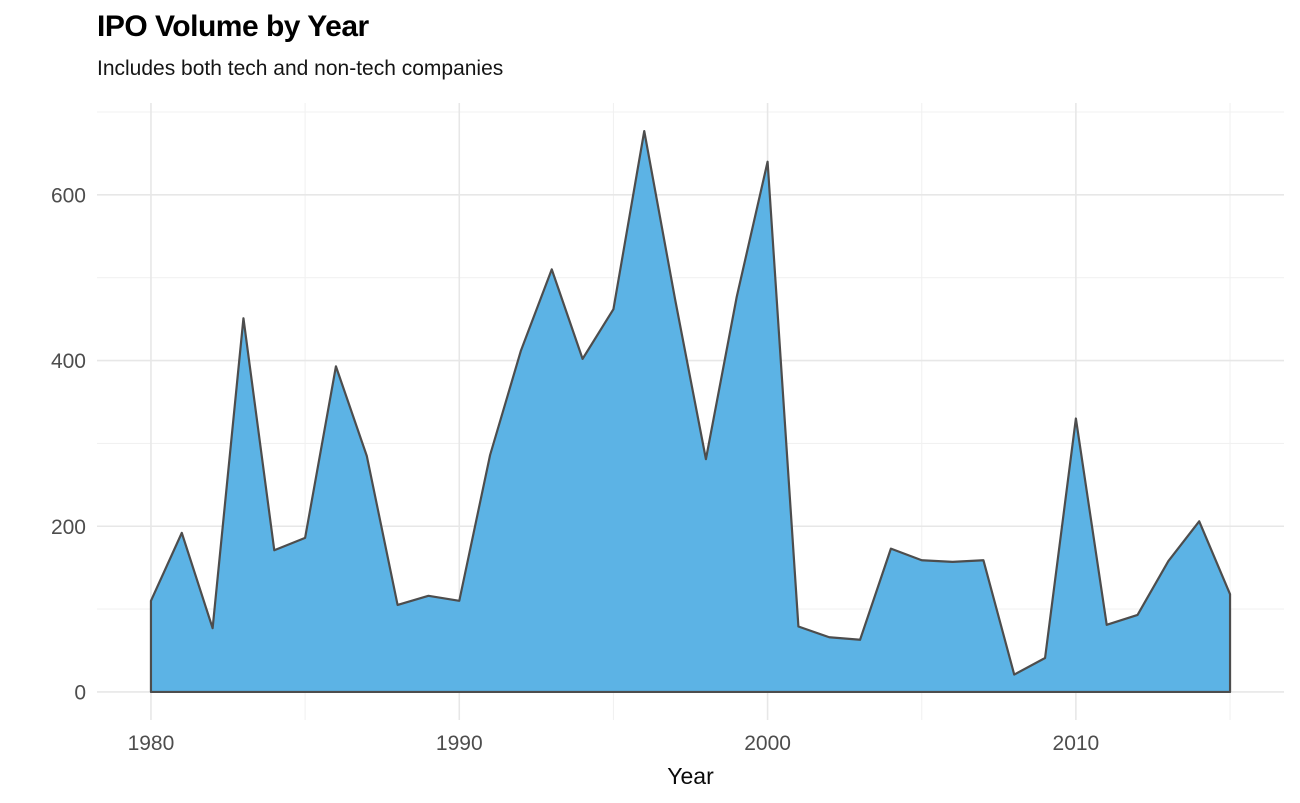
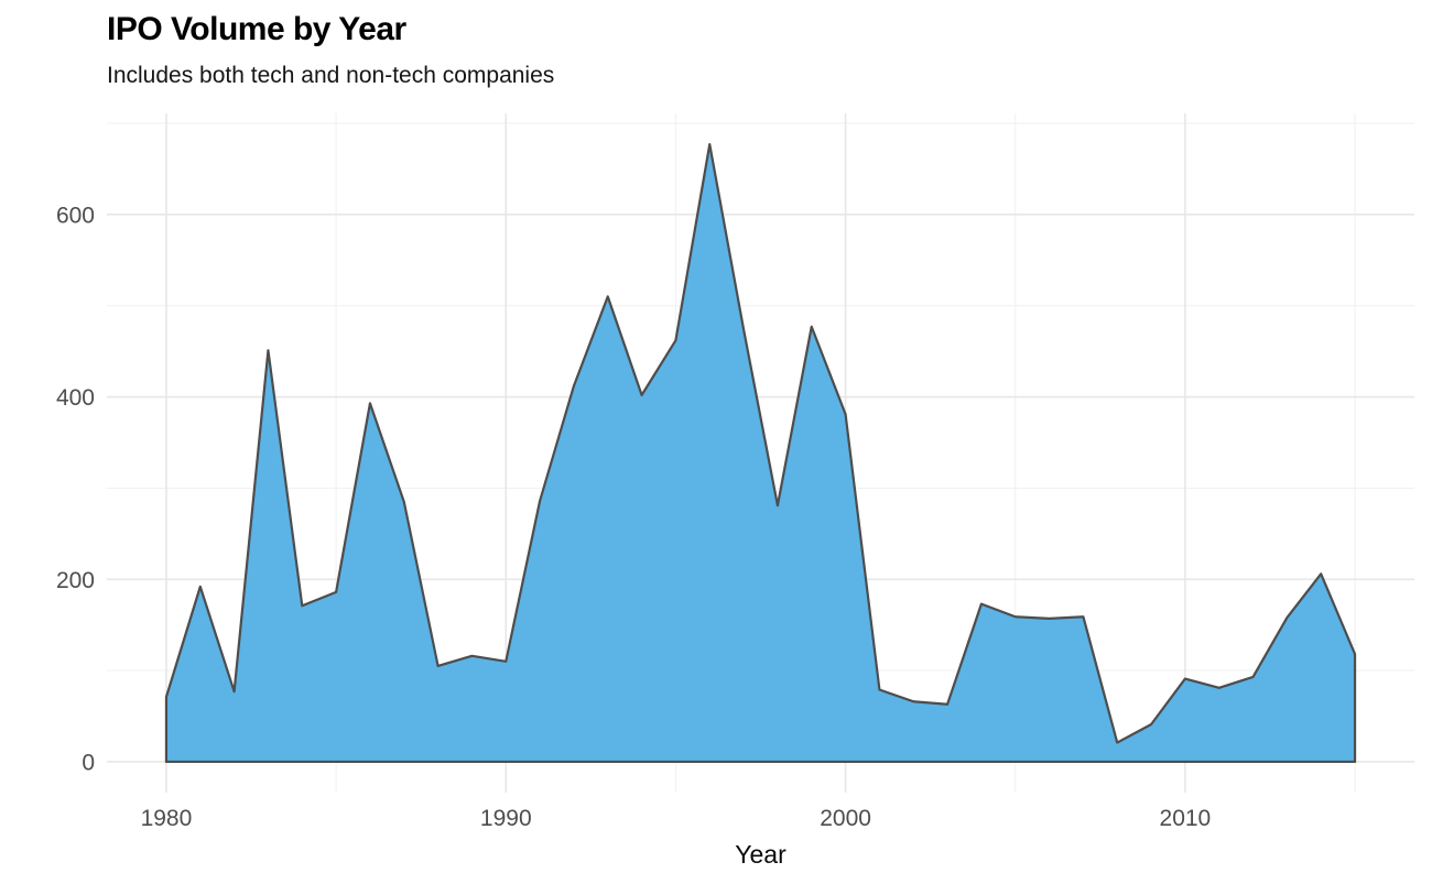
1980: 110 -> 70
2000: 640 -> 380
2010: 330 -> 90
